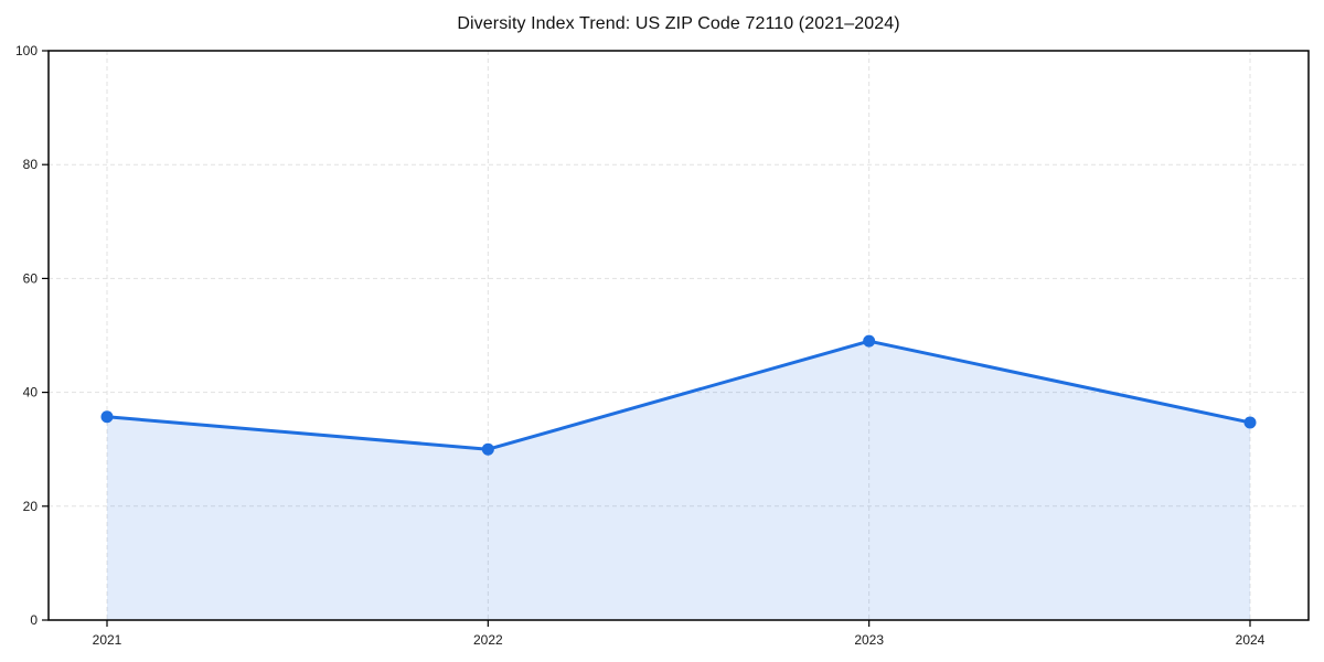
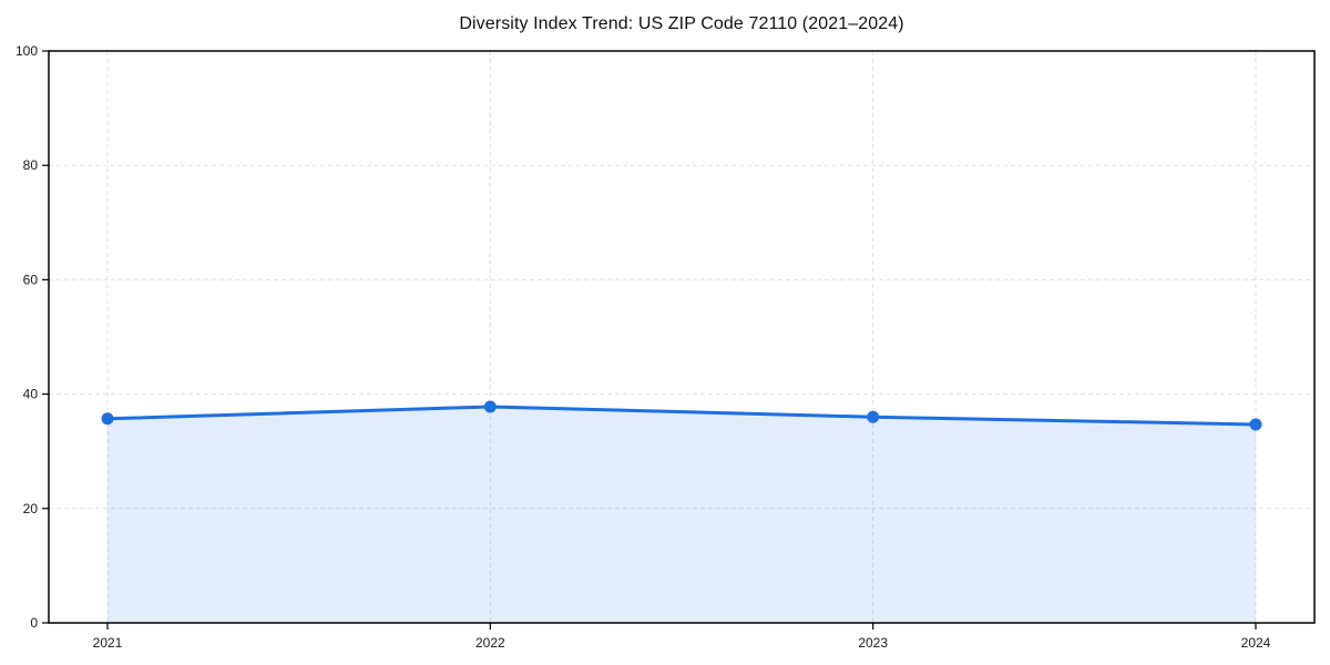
2022: 30 -> 38
2023: 49 -> 36
